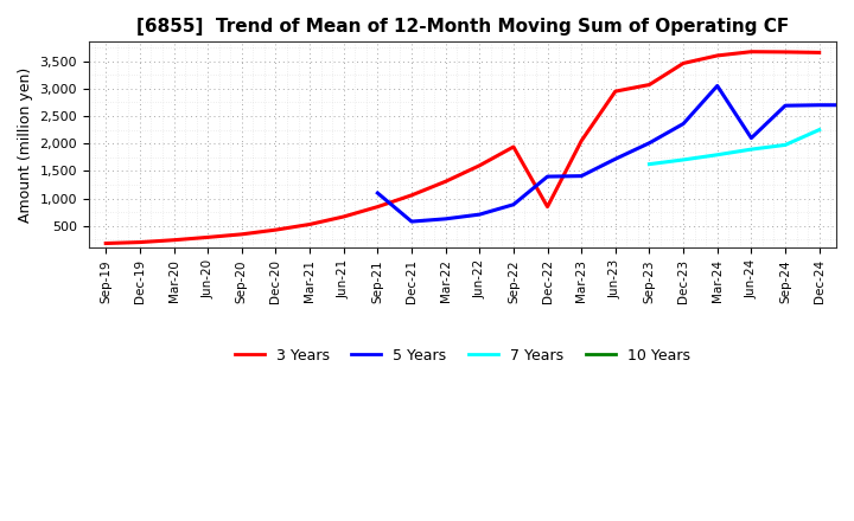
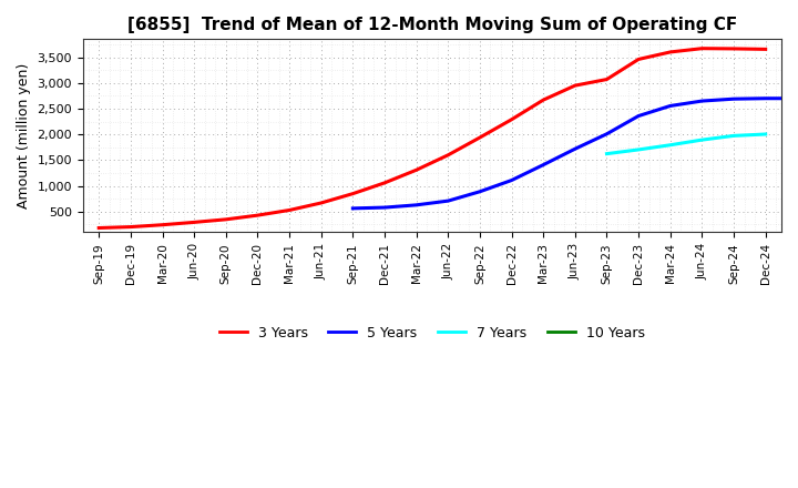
5 Years/Sep-21: 1,100 -> 560
3 Years/Dec-22: 850 -> 2,290
5 Years/Dec-22: 1,400 -> 1,110
3 Years/Mar-23: 2,050 -> 2,670
5 Years/Mar-24: 3,050 -> 2,560
5 Years/Jun-24: 2,100 -> 2,650
7 Years/Dec-24: 2,250 -> 2,000
